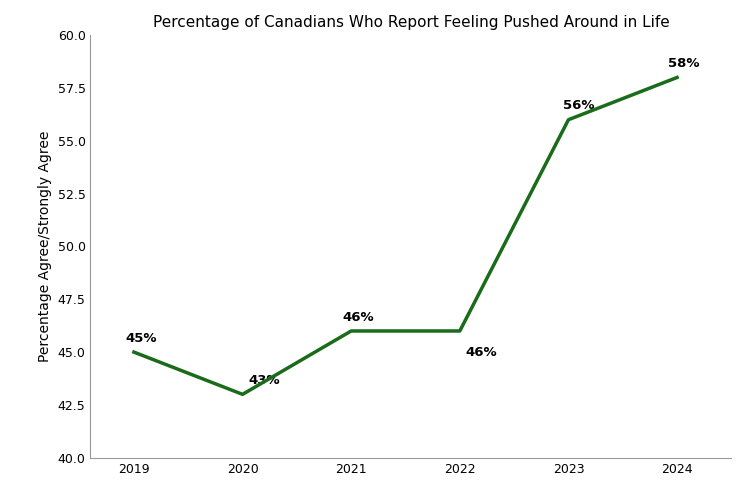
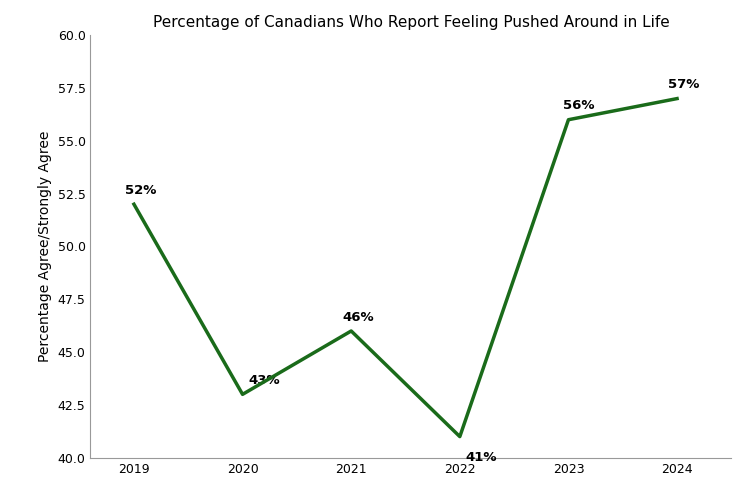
2019: 45% -> 52%
2022: 46% -> 41%
2024: 58% -> 57%
